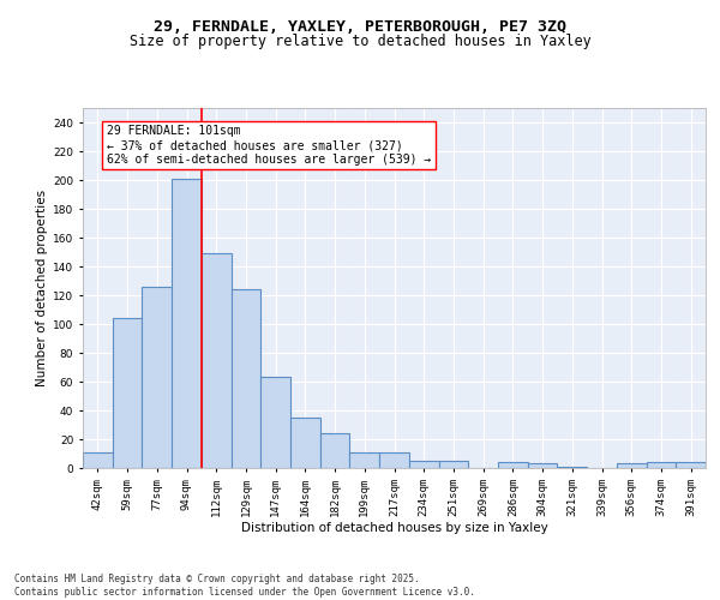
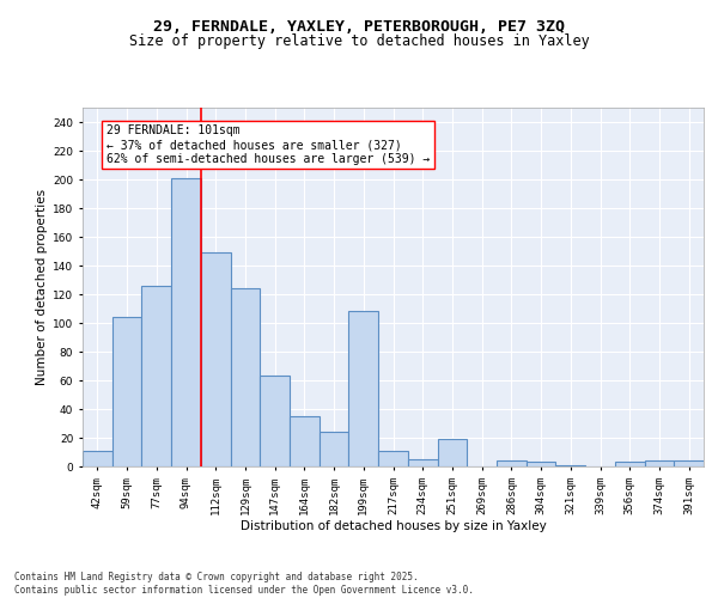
199sqm: 11 -> 108
251sqm: 5 -> 19
